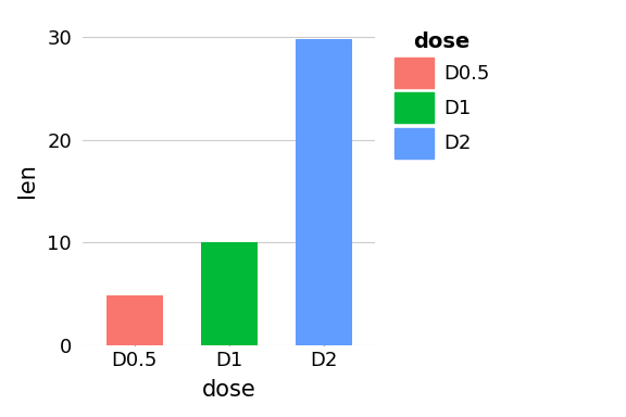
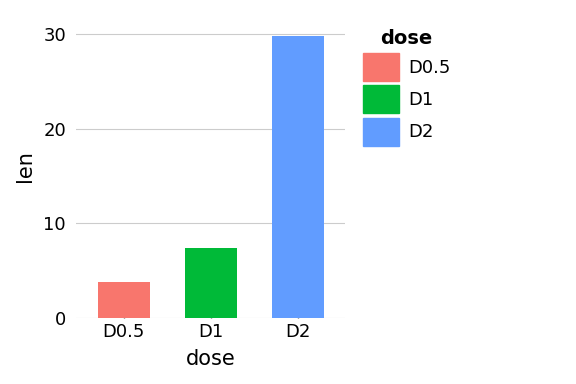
D0.5: 4.8 -> 3.8
D1: 10.0 -> 7.4
